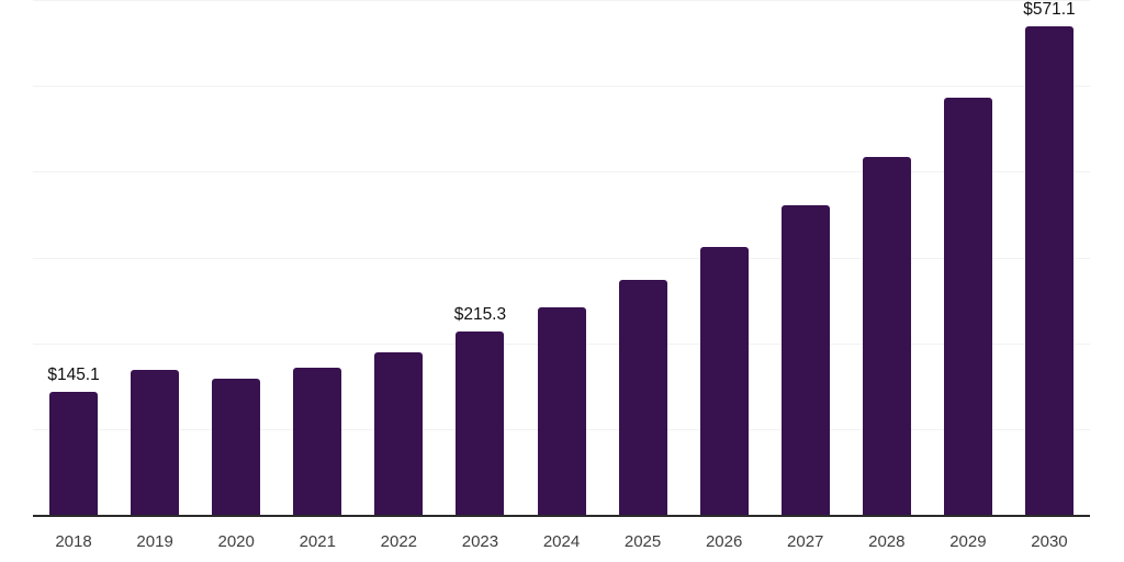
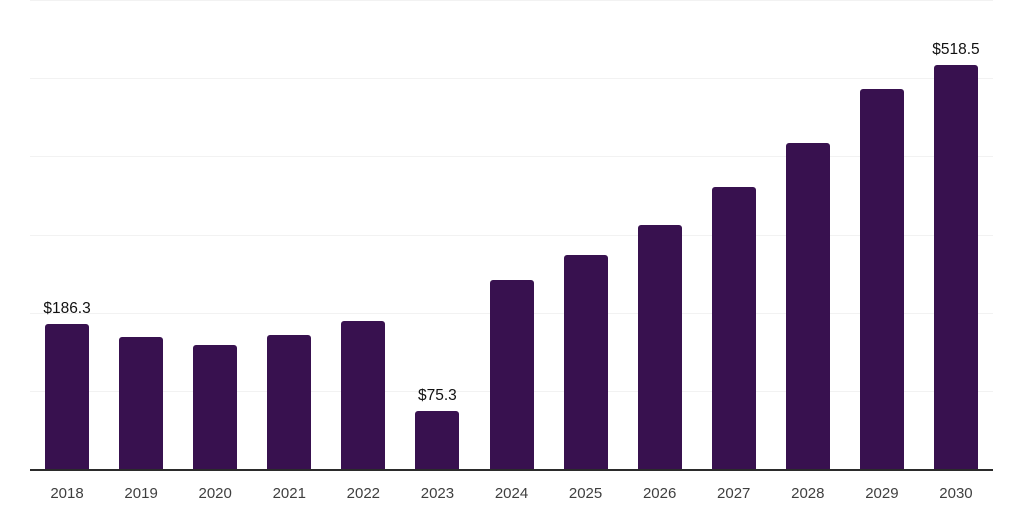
2018: $145.1 -> $186.3
2023: $215.3 -> $75.3
2030: $571.1 -> $518.5
